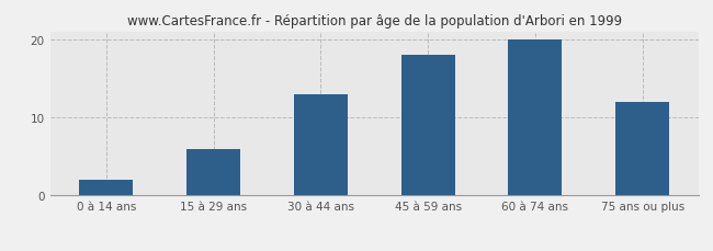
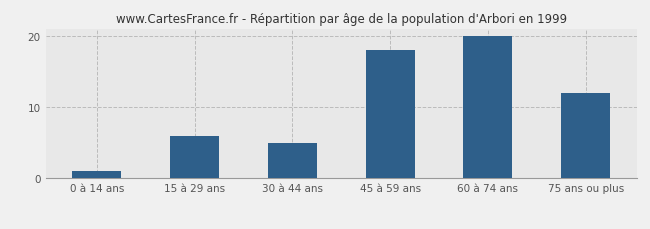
0 à 14 ans: 2 -> 1
30 à 44 ans: 13 -> 5
